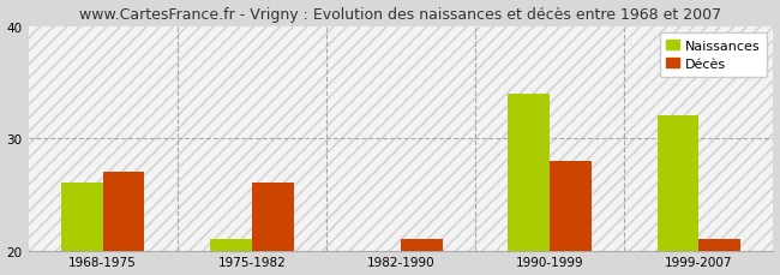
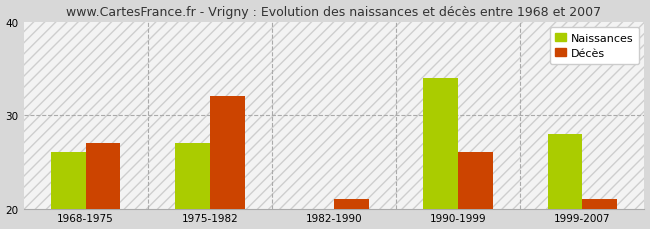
Naissances/1975-1982: 21 -> 27
Décès/1975-1982: 26 -> 32
Décès/1990-1999: 28 -> 26
Naissances/1999-2007: 32 -> 28
